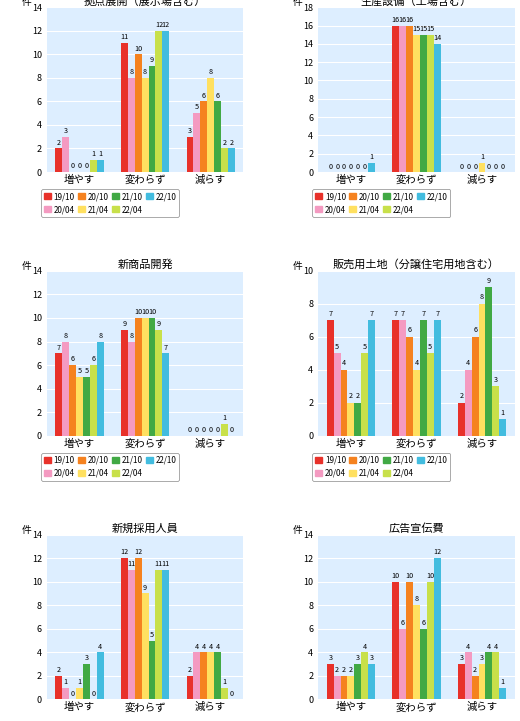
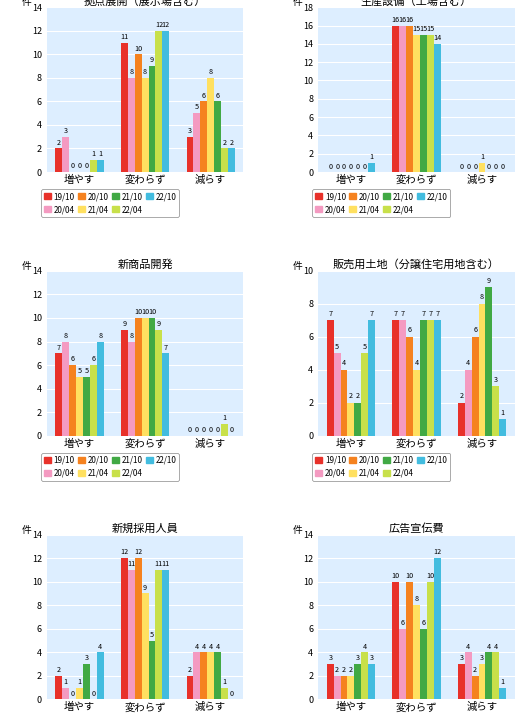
販売用土地（分譲住宅用地含む）/22/04/変わらず: 5 -> 7
